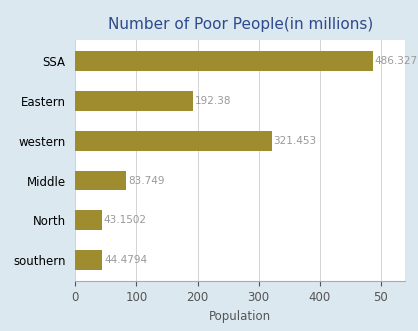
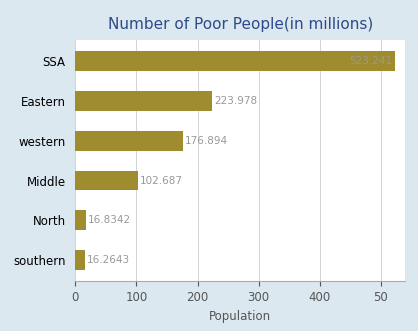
SSA: 486.327 -> 523.241
Eastern: 192.38 -> 223.978
western: 321.453 -> 176.894
Middle: 83.749 -> 102.687
North: 43.1502 -> 16.8342
southern: 44.4794 -> 16.2643
